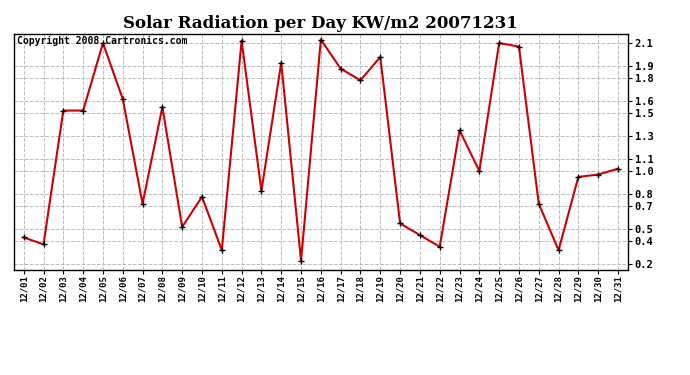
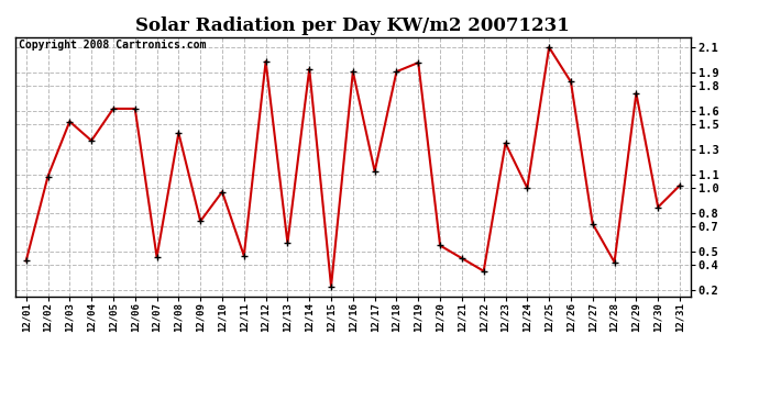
12/02: 0.37 -> 1.09
12/04: 1.52 -> 1.37
12/05: 2.10 -> 1.62
12/07: 0.72 -> 0.46
12/08: 1.55 -> 1.43
12/09: 0.52 -> 0.74
12/10: 0.78 -> 0.97
12/11: 0.32 -> 0.47
12/12: 2.12 -> 1.99
12/13: 0.83 -> 0.57
12/16: 2.13 -> 1.91
12/17: 1.88 -> 1.13
12/18: 1.78 -> 1.91
12/26: 2.07 -> 1.83
12/28: 0.32 -> 0.42
12/29: 0.95 -> 1.74
12/30: 0.97 -> 0.85
